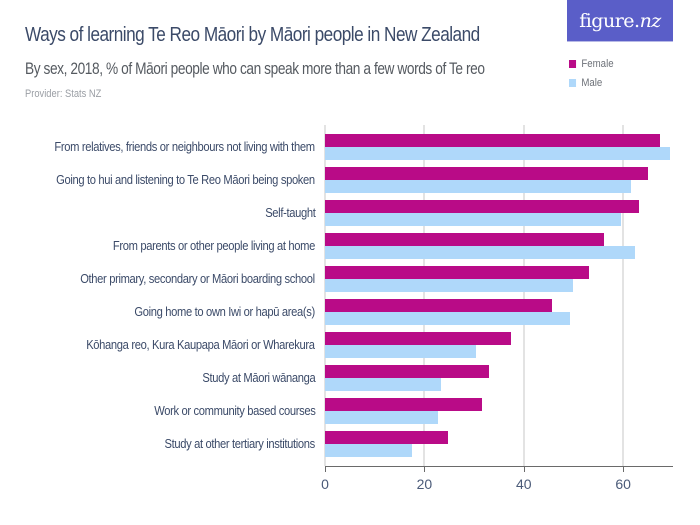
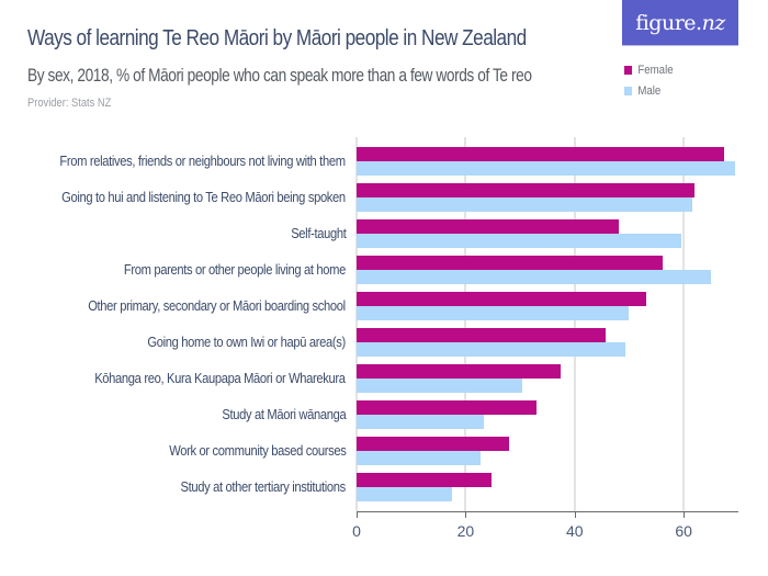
Female/Going to hui and listening to Te Reo Māori being spoken: 65 -> 62
Female/Self-taught: 63 -> 48
Male/From parents or other people living at home: 62 -> 65
Female/Work or community based courses: 32 -> 28
